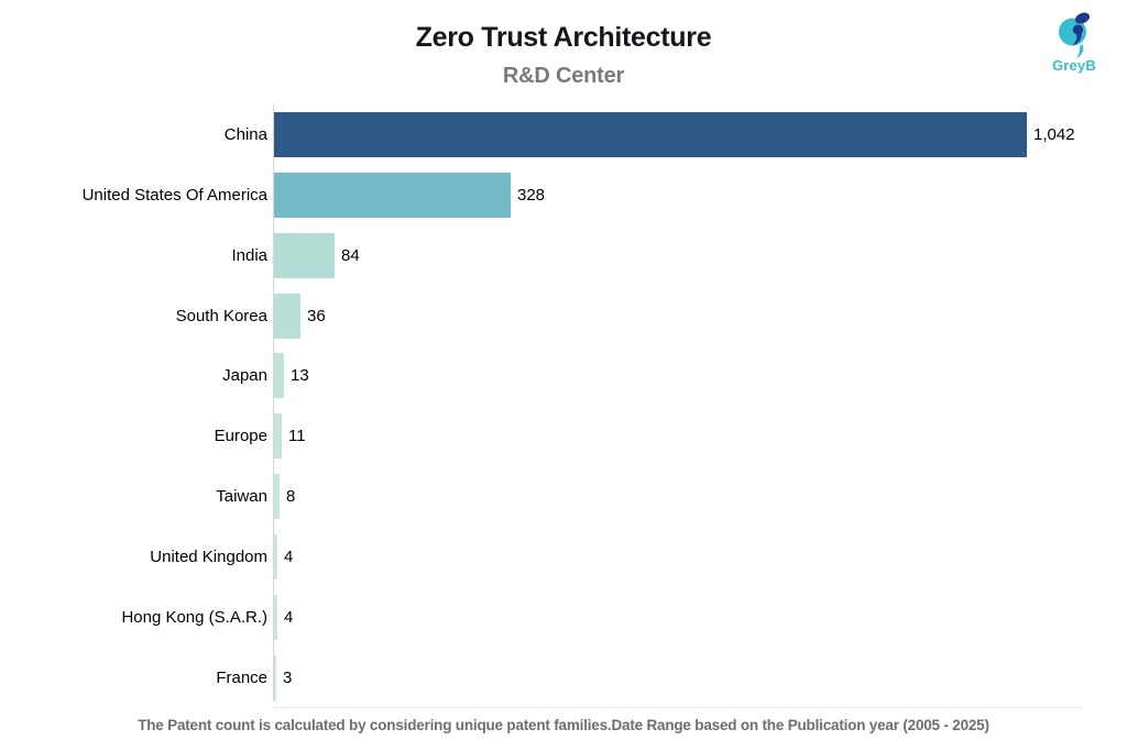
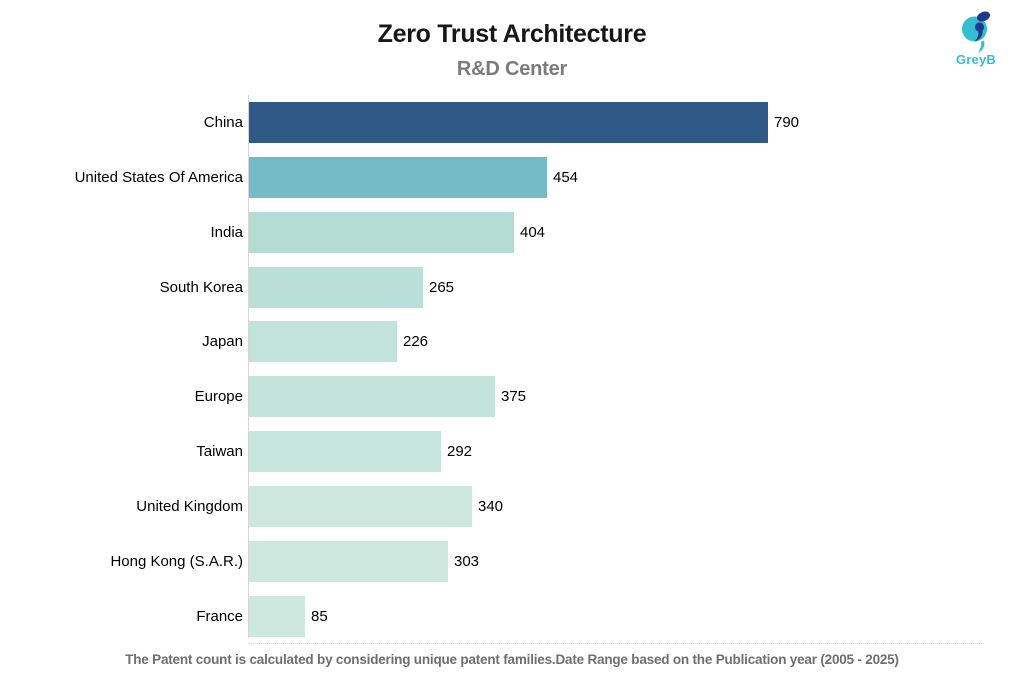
China: 1,042 -> 790
United States Of America: 328 -> 454
India: 84 -> 404
South Korea: 36 -> 265
Japan: 13 -> 226
Europe: 11 -> 375
Taiwan: 8 -> 292
United Kingdom: 4 -> 340
Hong Kong (S.A.R.): 4 -> 303
France: 3 -> 85
